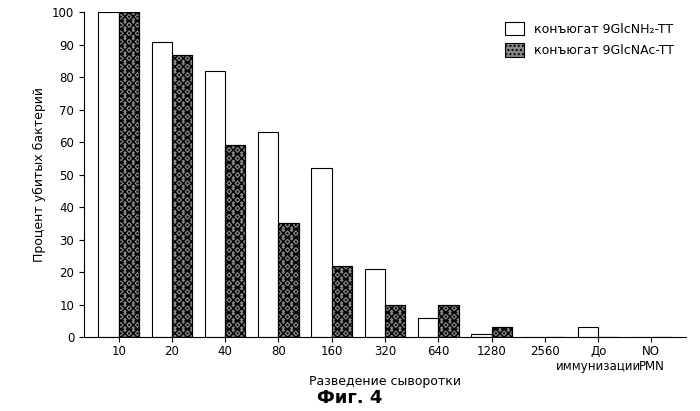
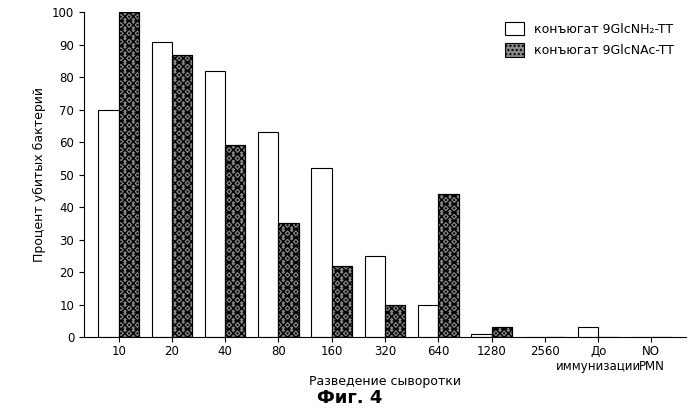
конъюгат 9GlcNH₂-TT/10: 100 -> 70
конъюгат 9GlcNH₂-TT/320: 21 -> 25
конъюгат 9GlcNH₂-TT/640: 6 -> 10
конъюгат 9GlcNAc-TT/640: 10 -> 44
